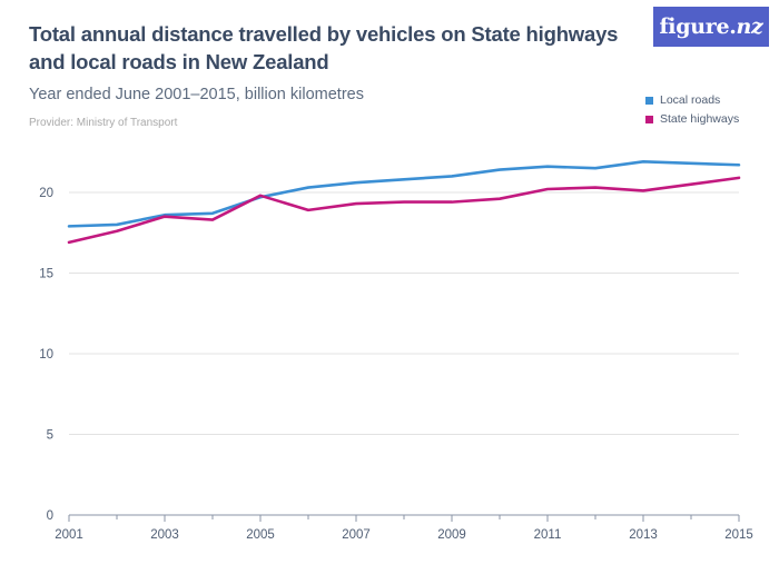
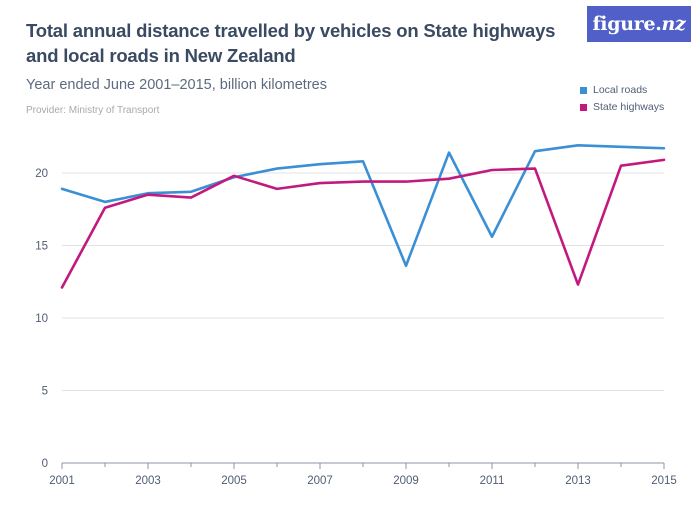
Local roads/2001: 17.9 -> 18.9
State highways/2001: 16.9 -> 12.1
Local roads/2009: 21.0 -> 13.6
Local roads/2011: 21.6 -> 15.6
State highways/2013: 20.1 -> 12.3
